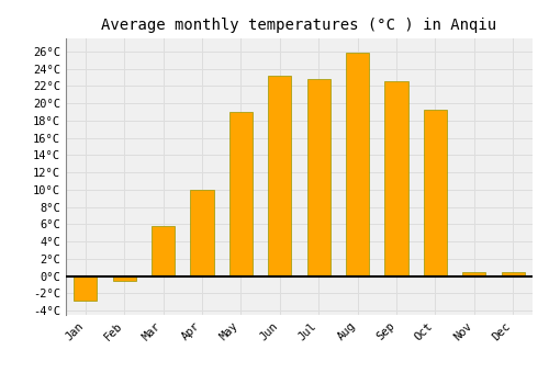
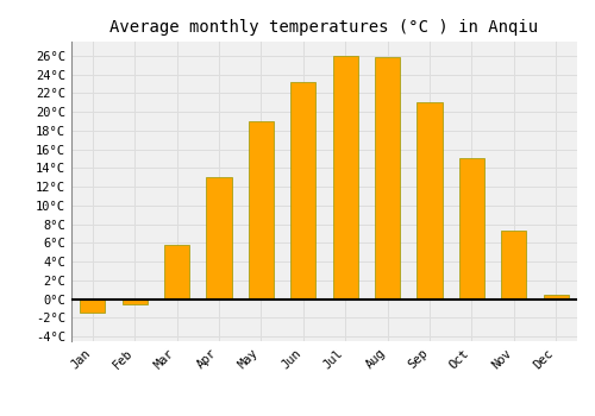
Jan: -2.8°C -> -1.5°C
Apr: 10.0°C -> 13.0°C
Jul: 22.8°C -> 26.0°C
Sep: 22.6°C -> 21.0°C
Oct: 19.2°C -> 15.0°C
Nov: 0.4°C -> 7.3°C
